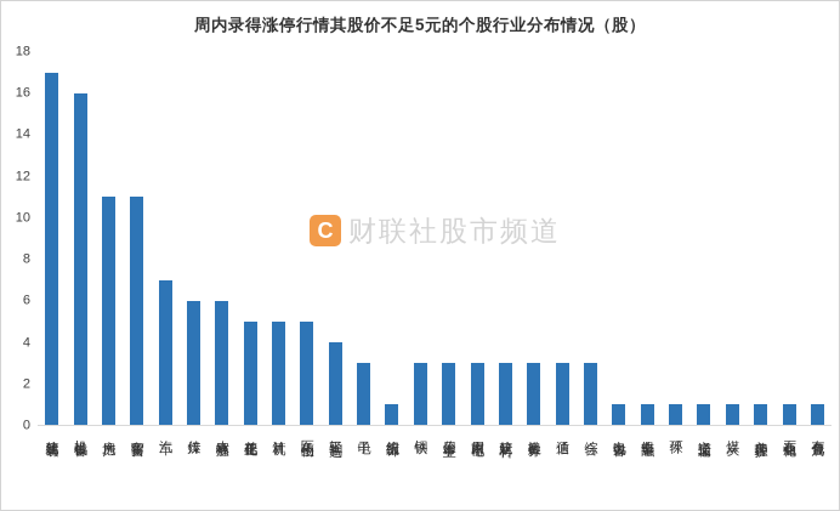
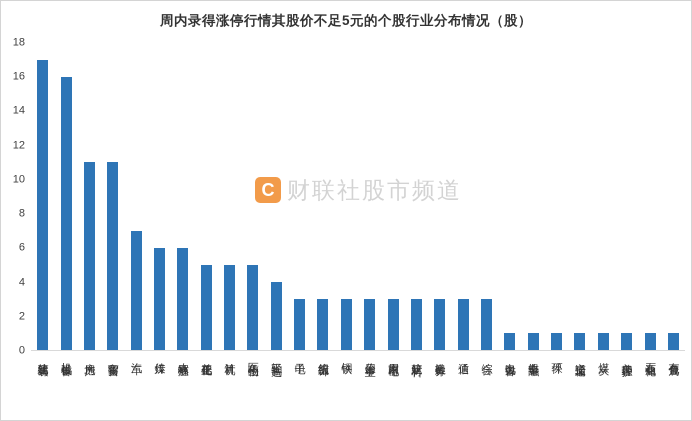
纺织服饰: 1 -> 3
